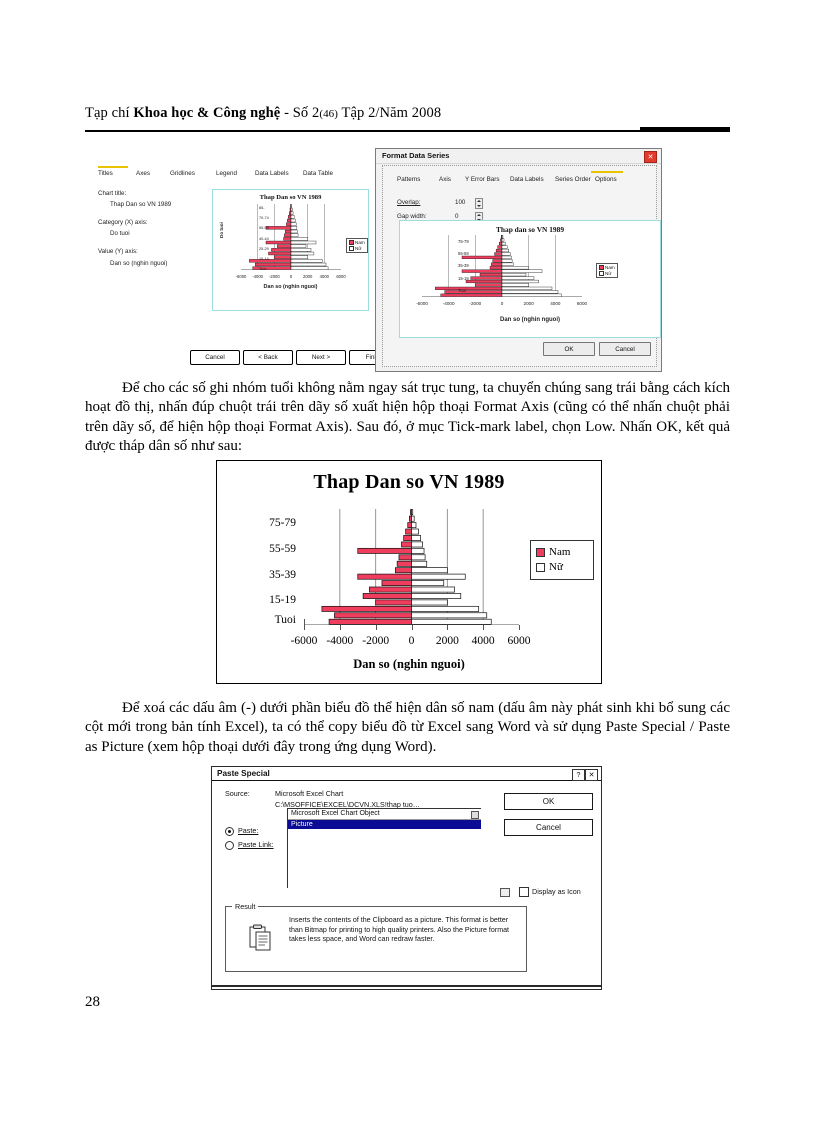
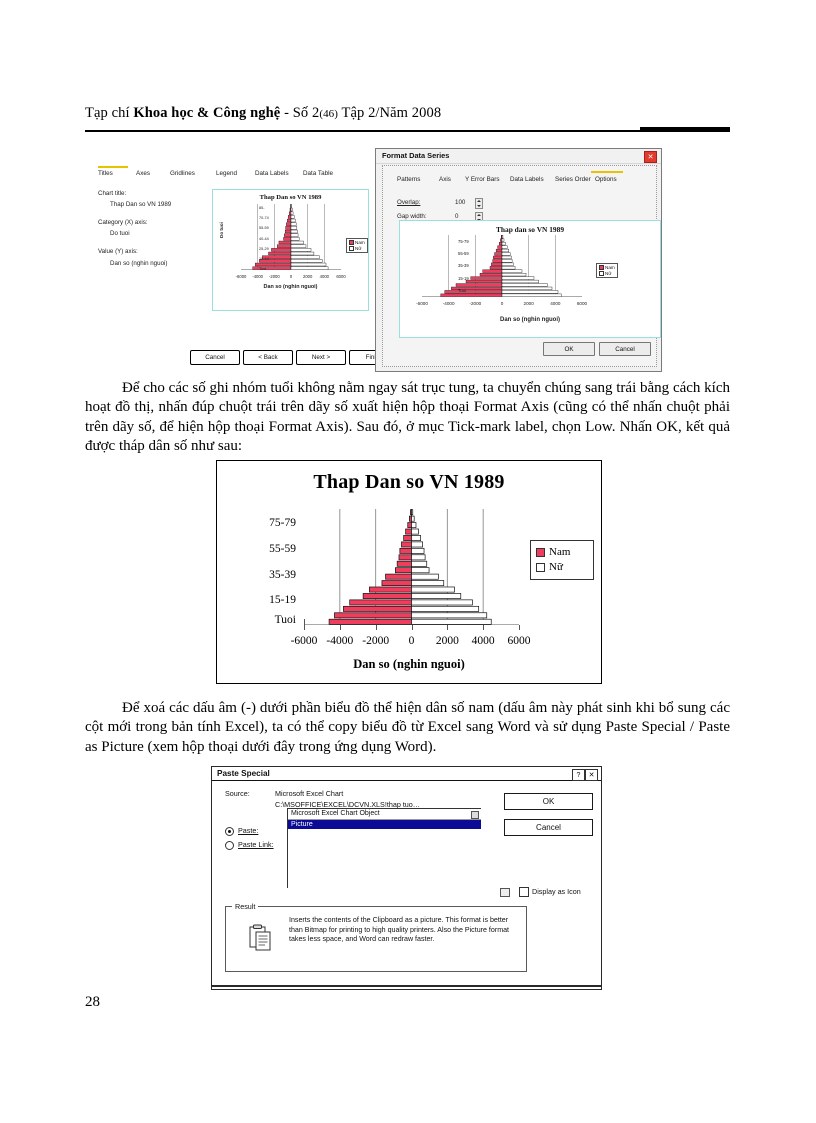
Nam/10-14: -5000 -> -4000
Nam/15-19: -2000 -> -3000
Nữ/15-19: 2000 -> 3000
Nam/35-39: -3000 -> -1000
Nữ/35-39: 3000 -> 2000
Nữ/40-44: 2000 -> 1000
Nam/55-59: -3000 -> -1000
